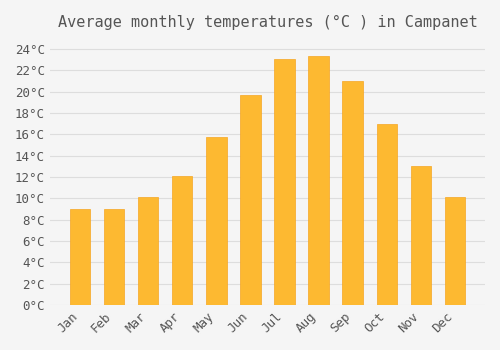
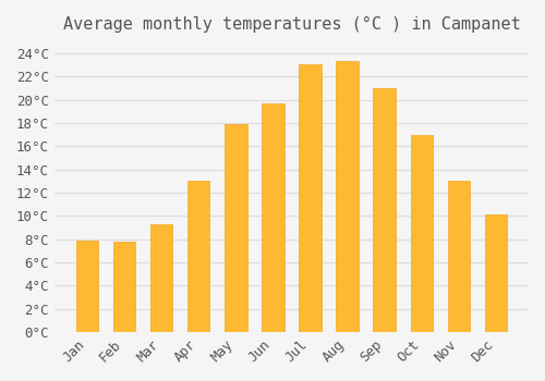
Jan: 9.0°C -> 7.9°C
Feb: 9.0°C -> 7.8°C
Mar: 10.1°C -> 9.3°C
Apr: 12.1°C -> 13.0°C
May: 15.7°C -> 17.9°C
